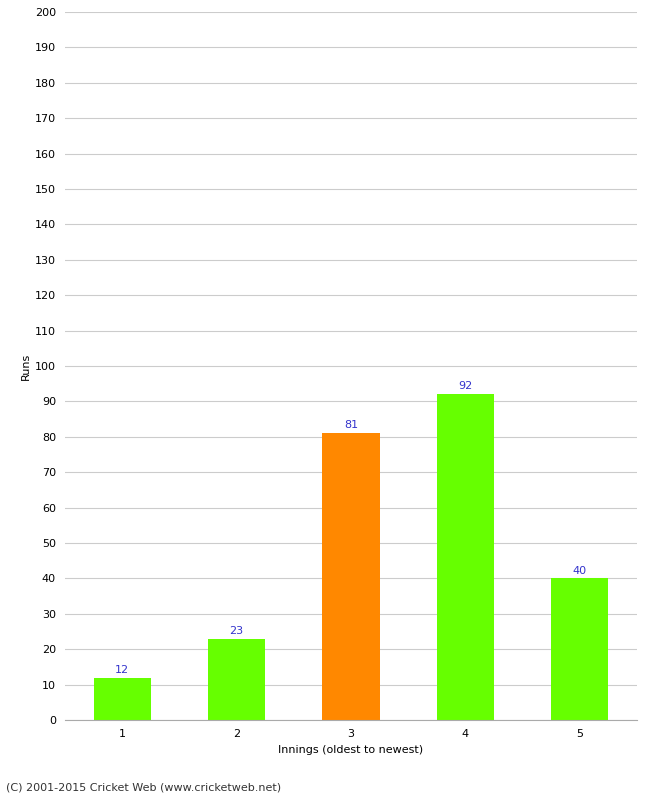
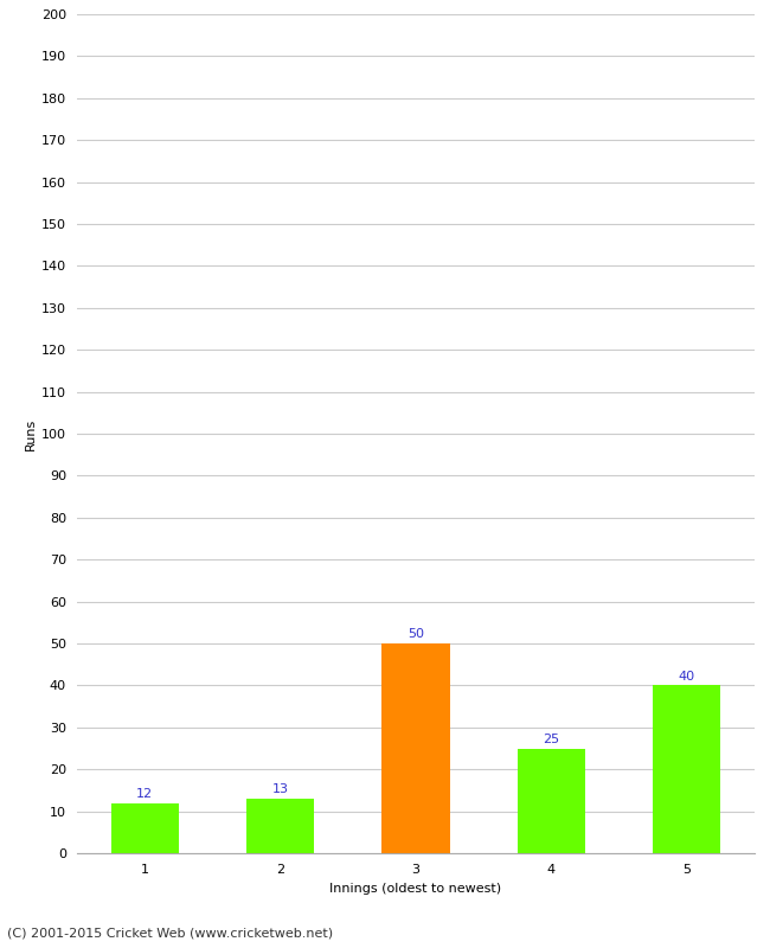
2: 23 -> 13
3: 81 -> 50
4: 92 -> 25
